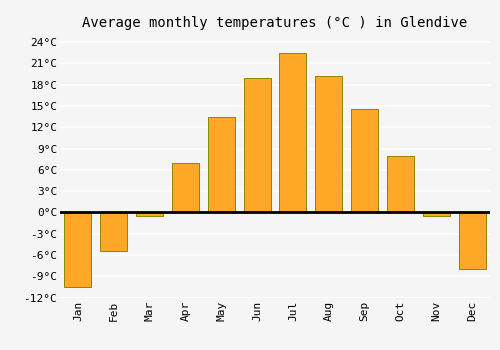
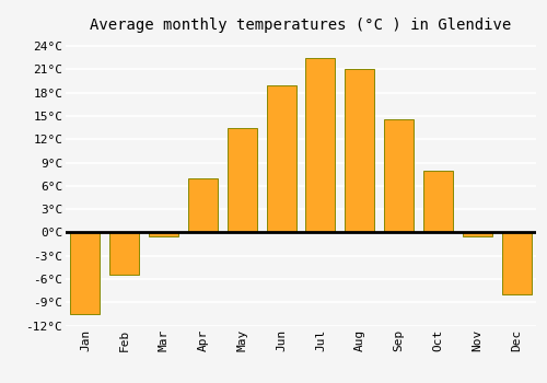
Aug: 19.2°C -> 21.0°C
